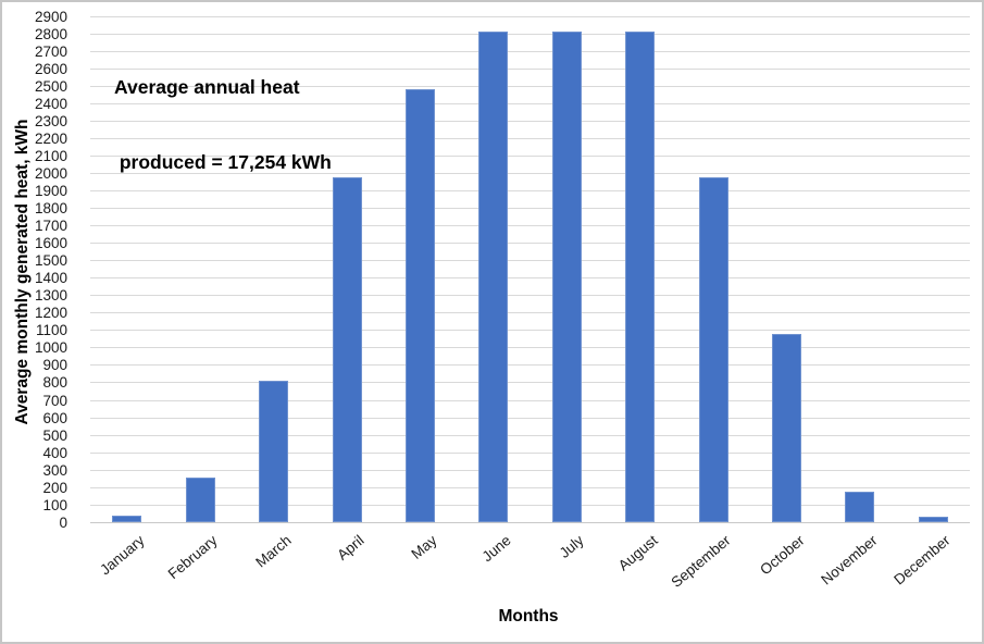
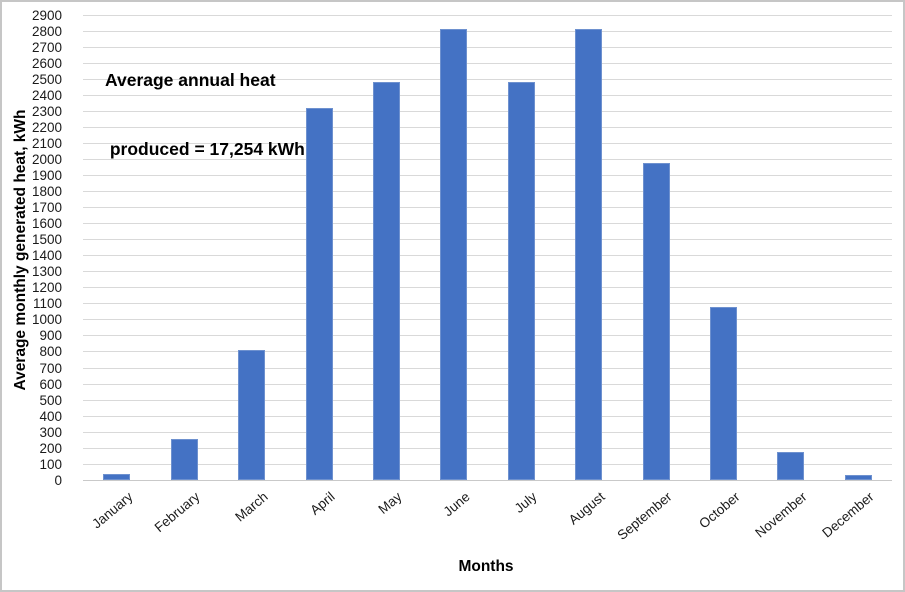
April: 1980 -> 2320
July: 2810 -> 2480
